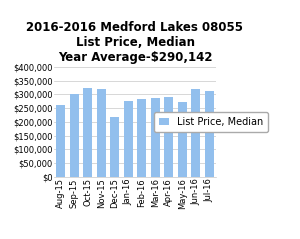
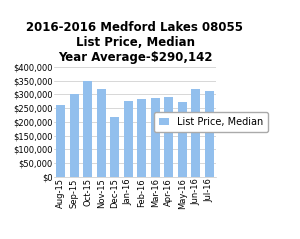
Oct-15: $325,000 -> $350,000
